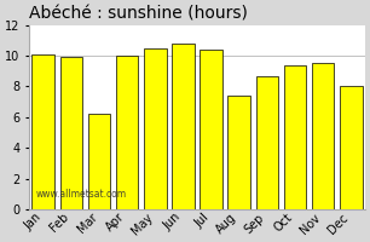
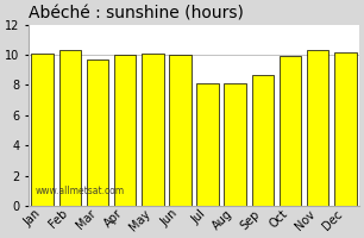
Feb: 9.9 -> 10.3
Mar: 6.2 -> 9.7
May: 10.5 -> 10.1
Jun: 10.8 -> 10.0
Jul: 10.4 -> 8.1
Aug: 7.4 -> 8.1
Oct: 9.4 -> 9.9
Nov: 9.5 -> 10.3
Dec: 8.0 -> 10.2
